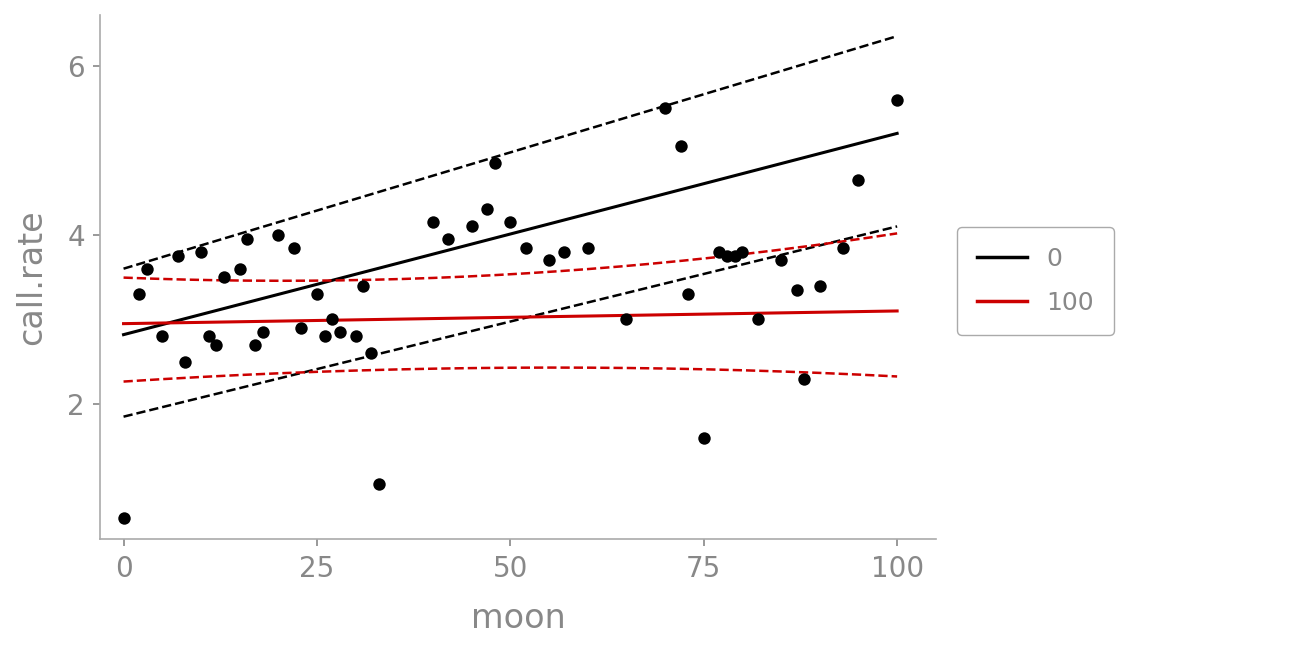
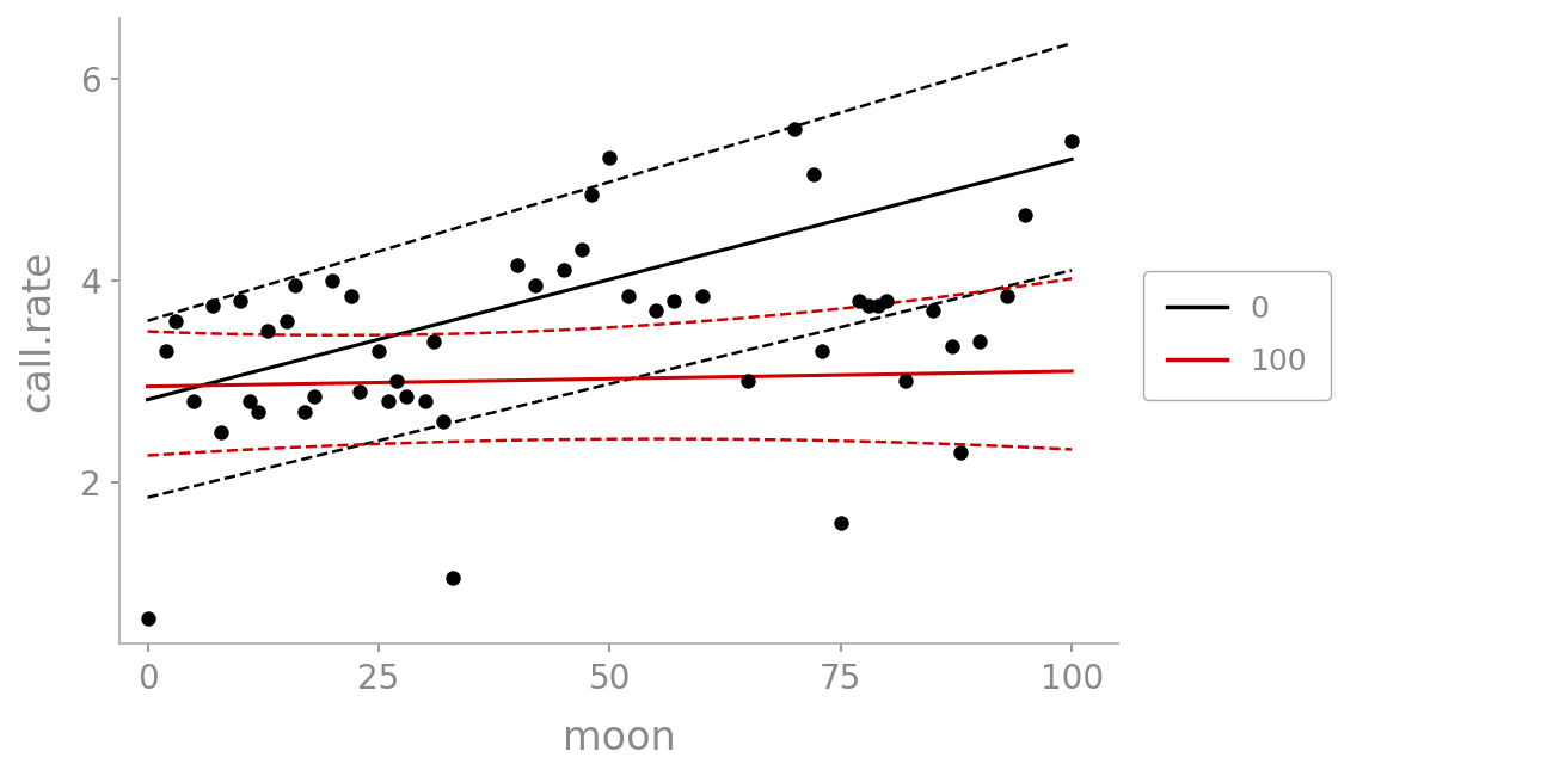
0/50: 4.15 -> 5.22
0/100: 5.60 -> 5.38
